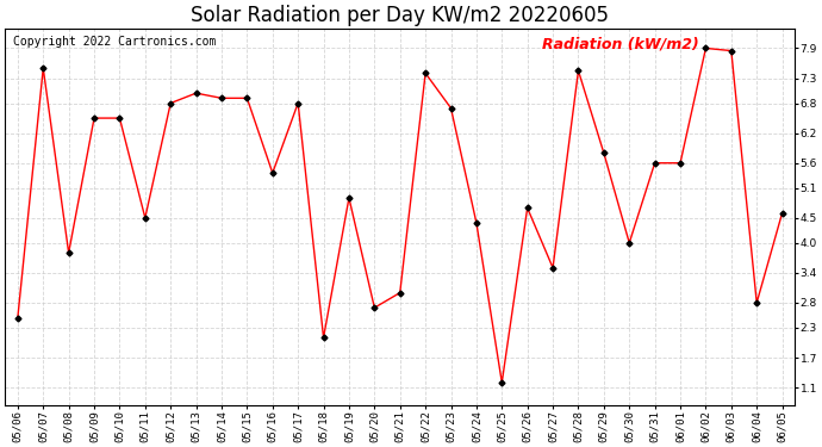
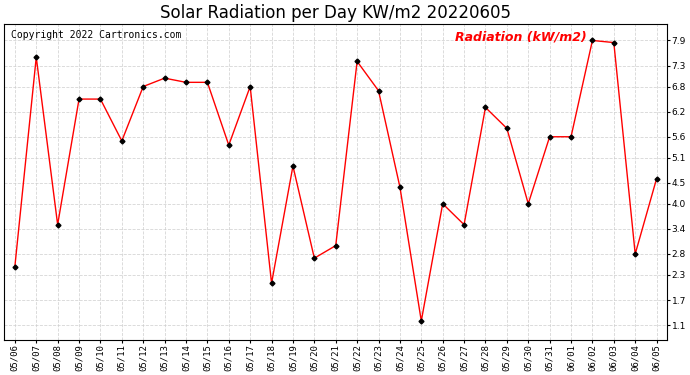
05/08: 3.80 -> 3.50
05/11: 4.50 -> 5.50
05/26: 4.70 -> 4.00
05/28: 7.45 -> 6.30
